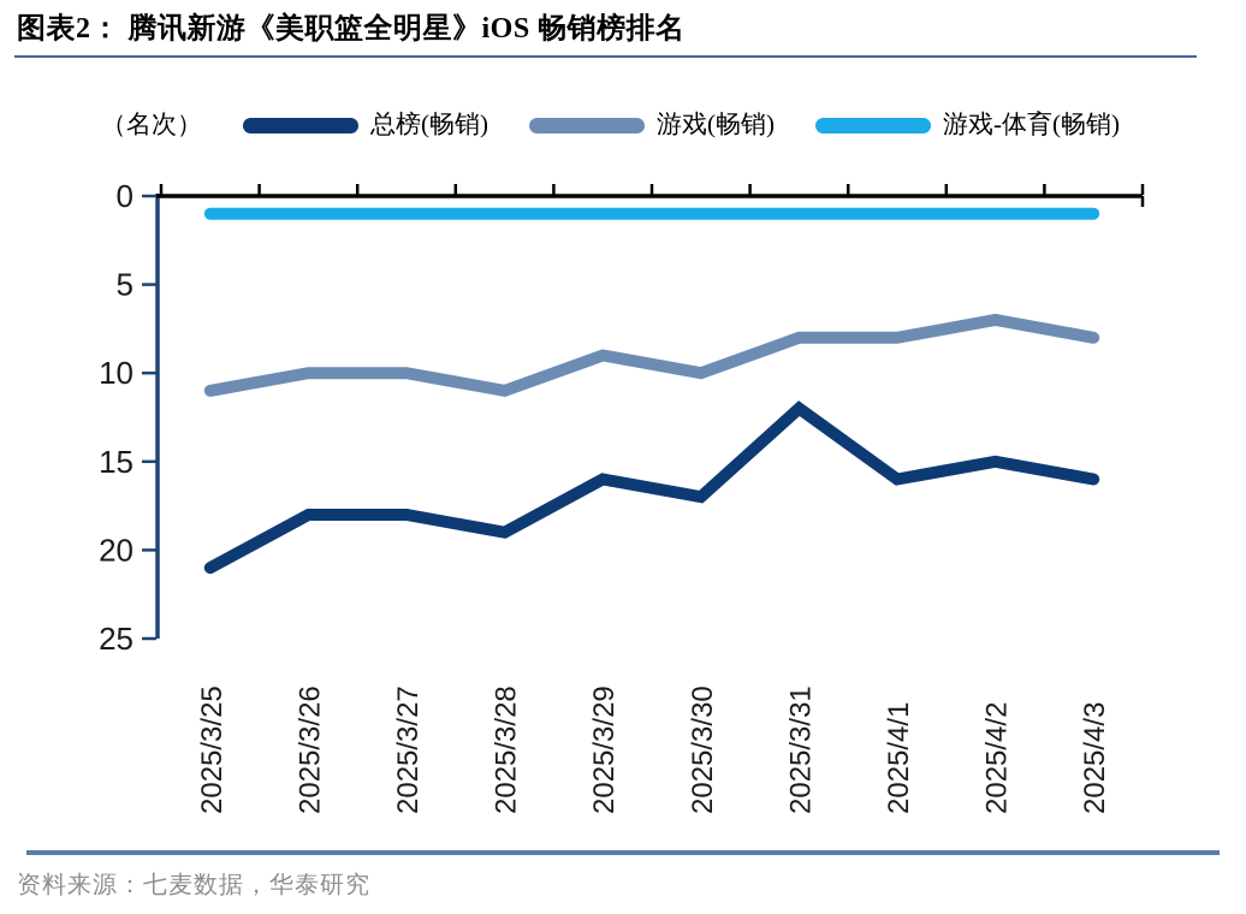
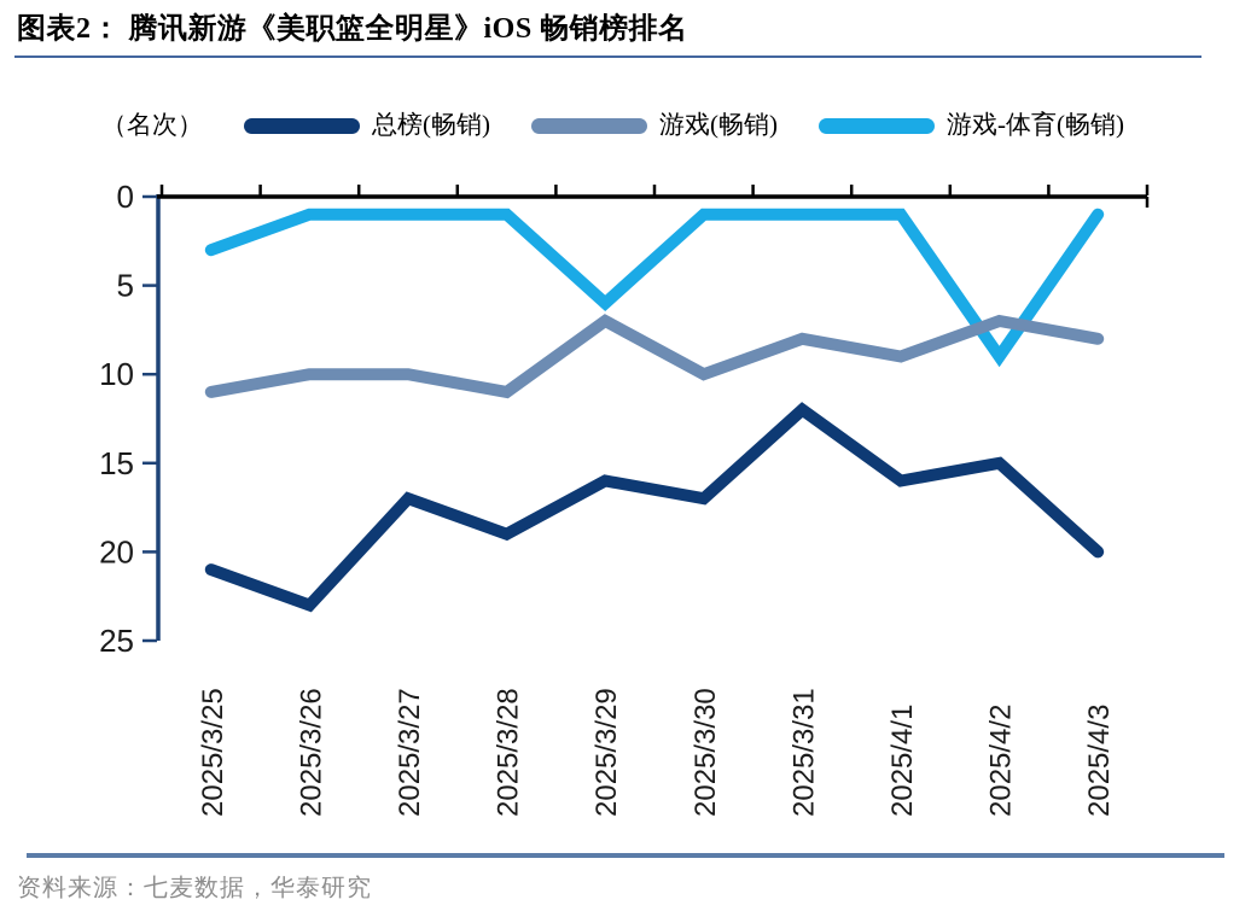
游戏-体育(畅销)/2025/3/25: 1 -> 3
总榜(畅销)/2025/3/26: 18 -> 23
总榜(畅销)/2025/3/27: 18 -> 17
游戏(畅销)/2025/3/29: 9 -> 7
游戏-体育(畅销)/2025/3/29: 1 -> 6
游戏(畅销)/2025/4/1: 8 -> 9
游戏-体育(畅销)/2025/4/2: 1 -> 9
总榜(畅销)/2025/4/3: 16 -> 20
